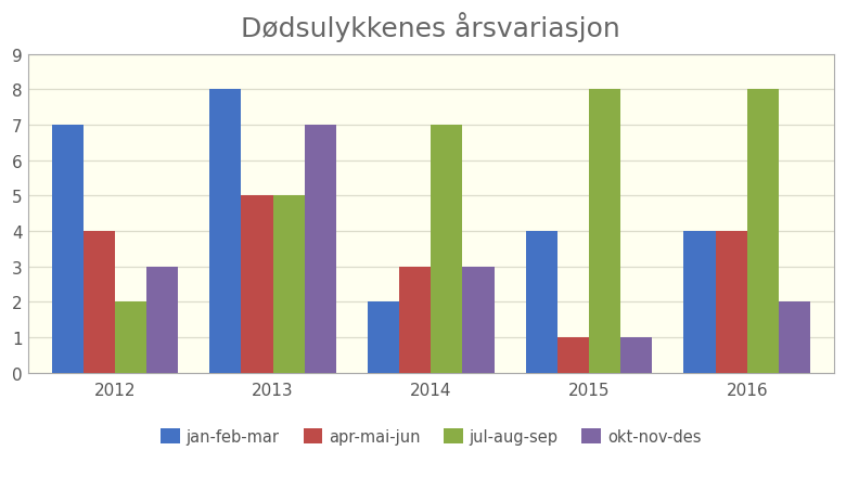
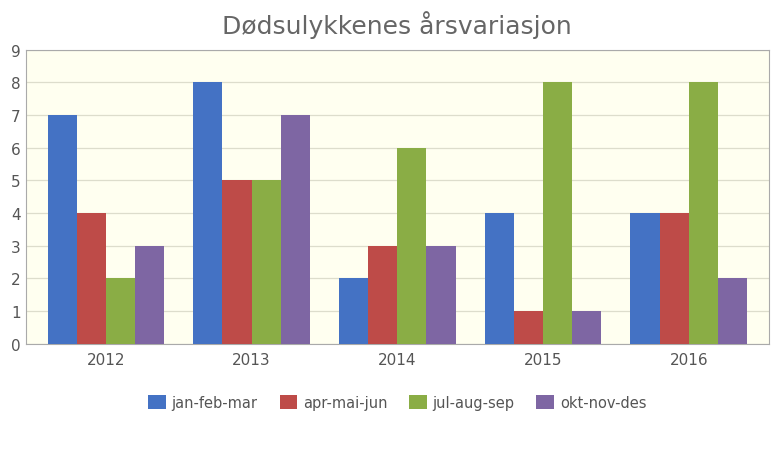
jul-aug-sep/2014: 7 -> 6
